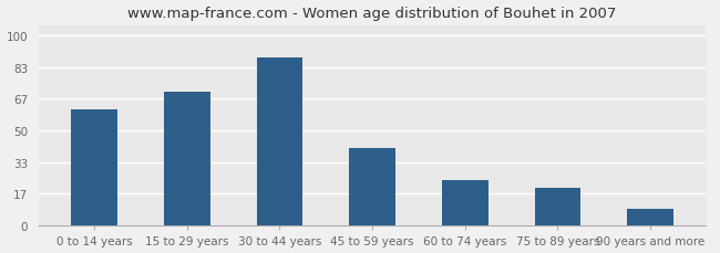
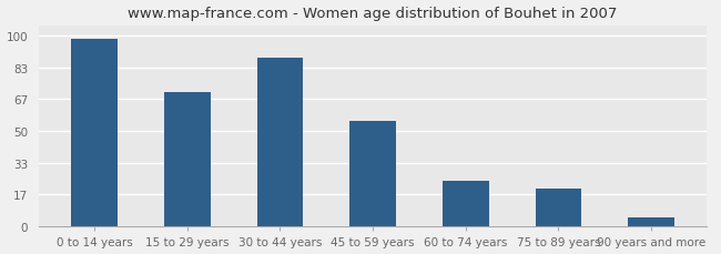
0 to 14 years: 61 -> 98
45 to 59 years: 41 -> 55
90 years and more: 9 -> 5
